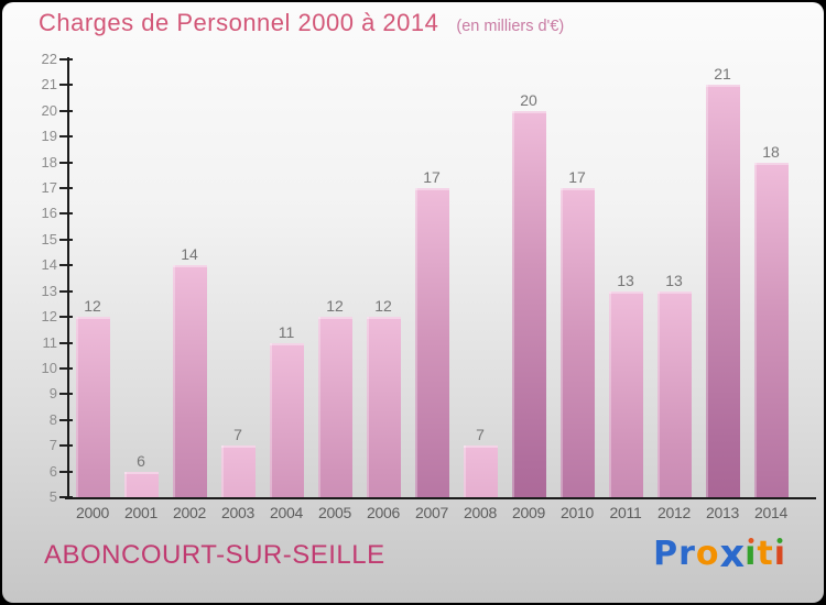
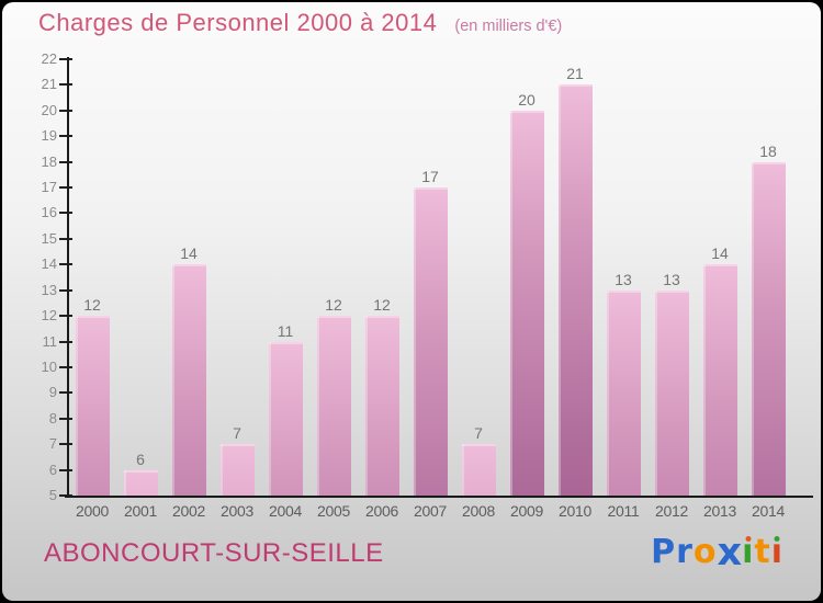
2010: 17 -> 21
2013: 21 -> 14
